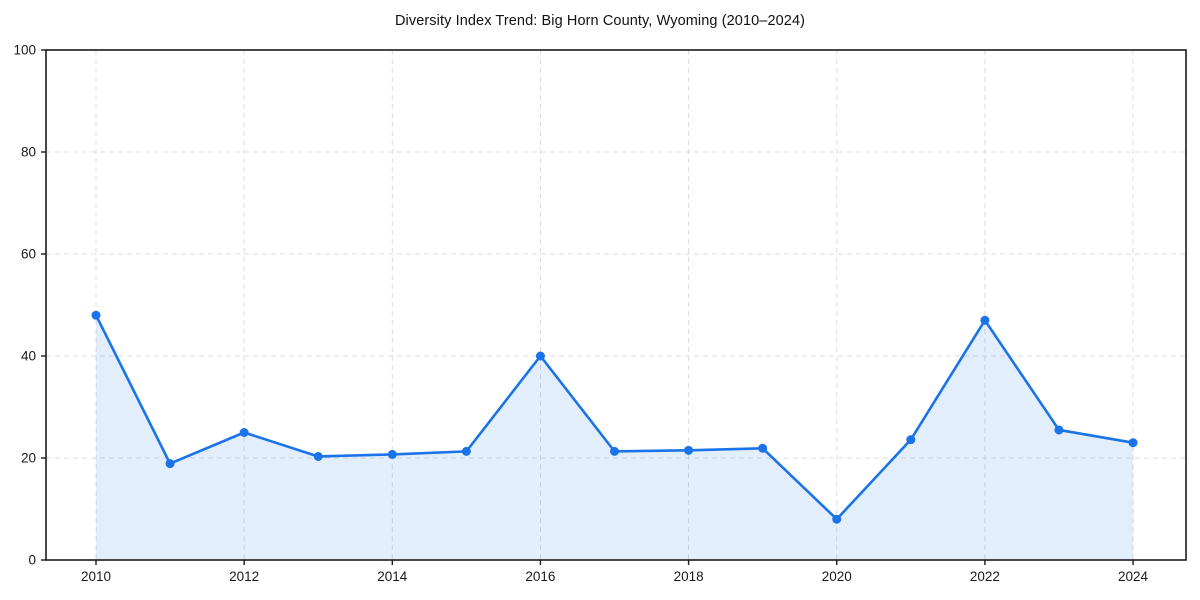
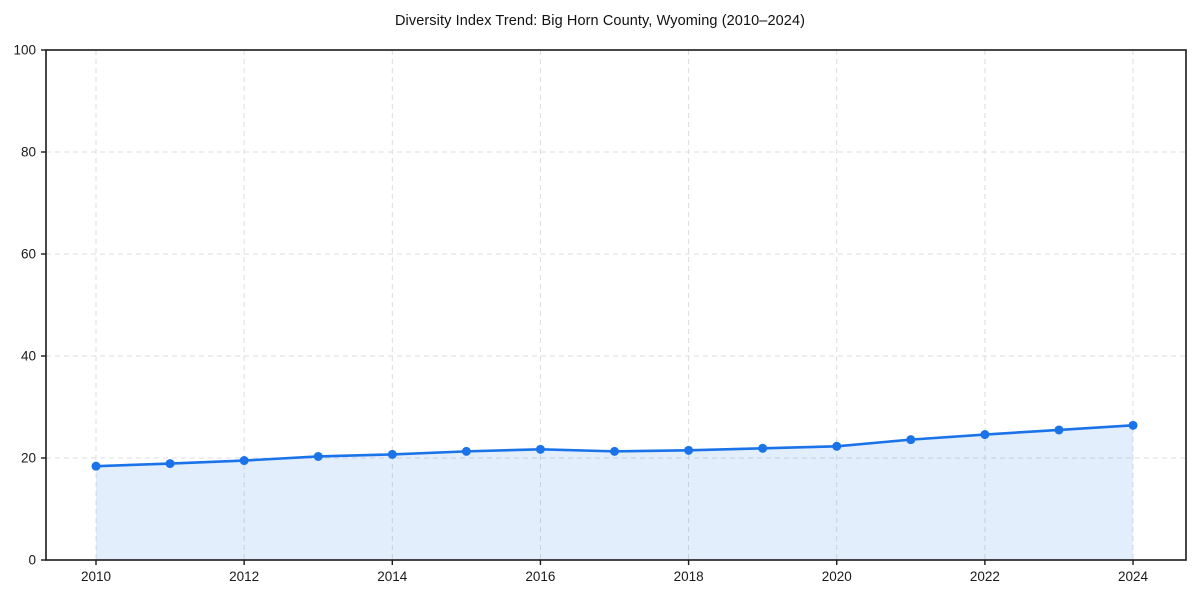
2010: 48 -> 18
2012: 25 -> 20
2016: 40 -> 22
2020: 8 -> 22
2022: 47 -> 25
2024: 23 -> 26
